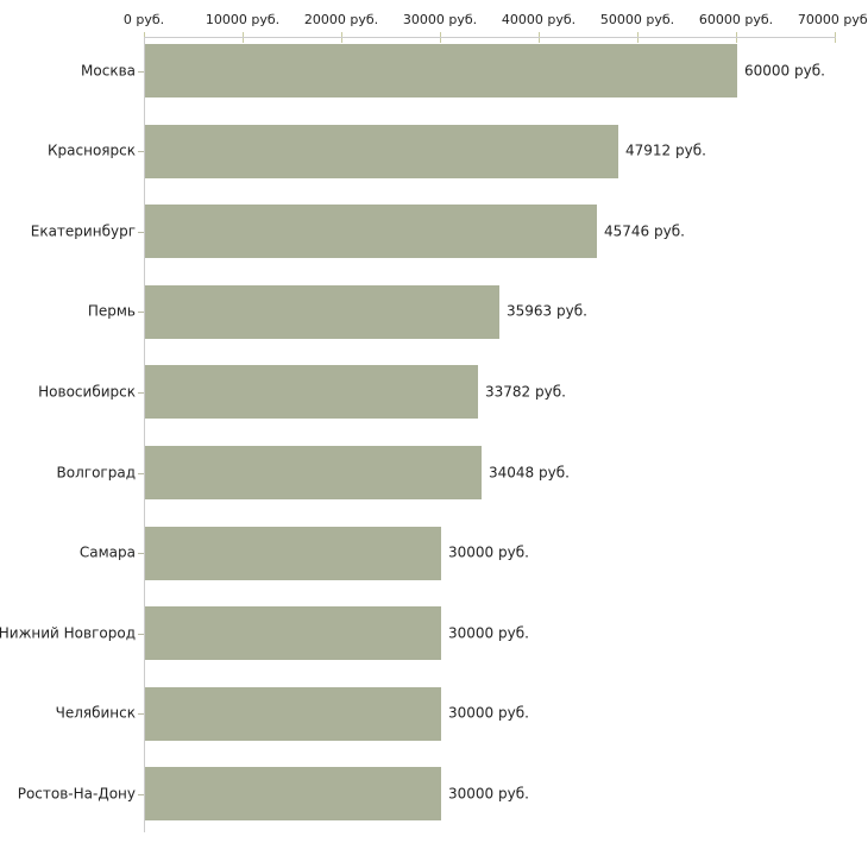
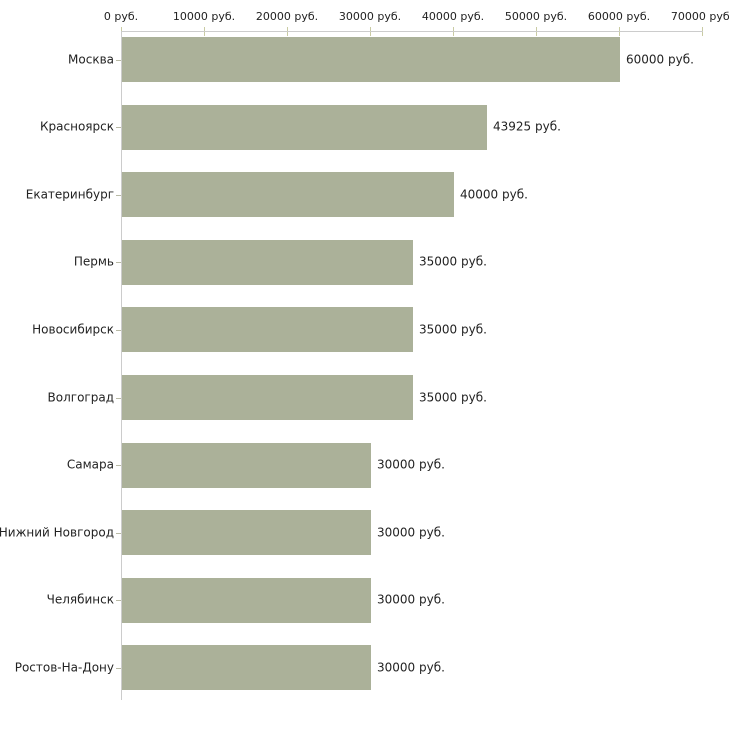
Красноярск: 47912 -> 43925
Екатеринбург: 45746 -> 40000
Пермь: 35963 -> 35000
Новосибирск: 33782 -> 35000
Волгоград: 34048 -> 35000
